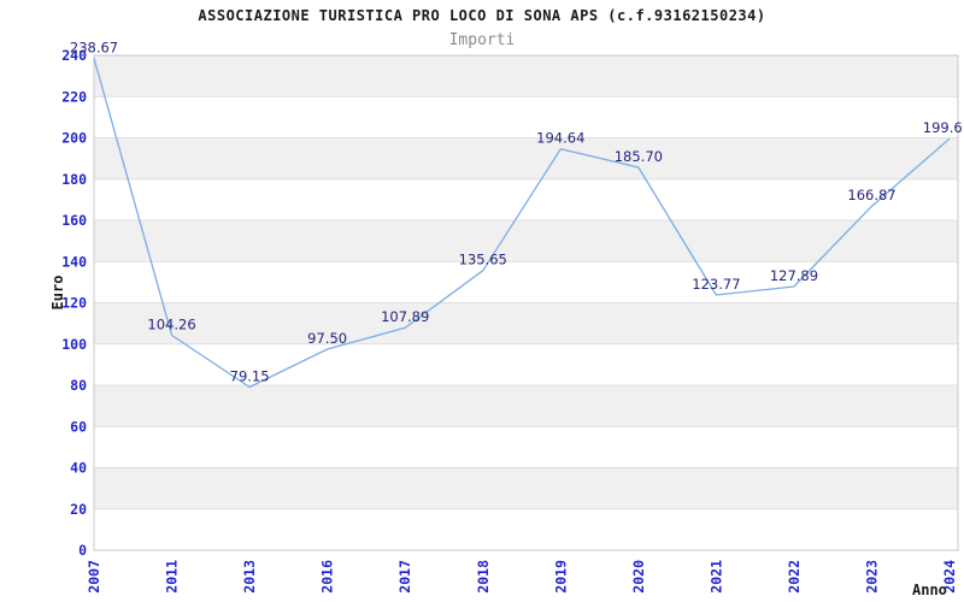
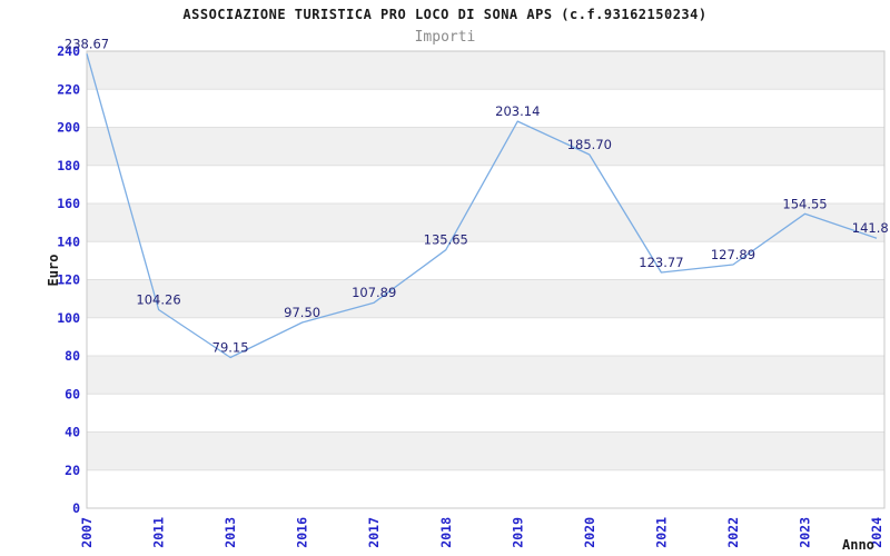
2019: 194.64 -> 203.14
2023: 166.87 -> 154.55
2024: 199.6 -> 141.8
